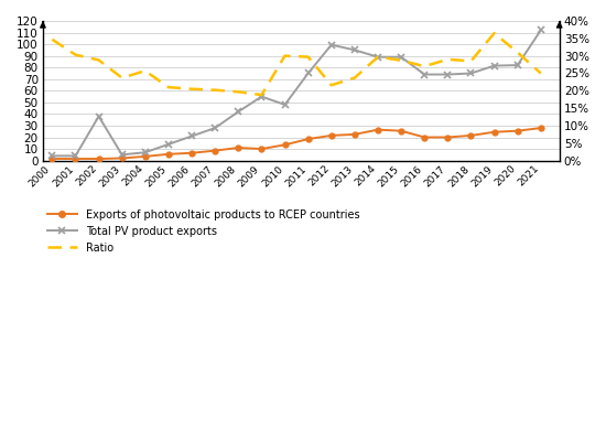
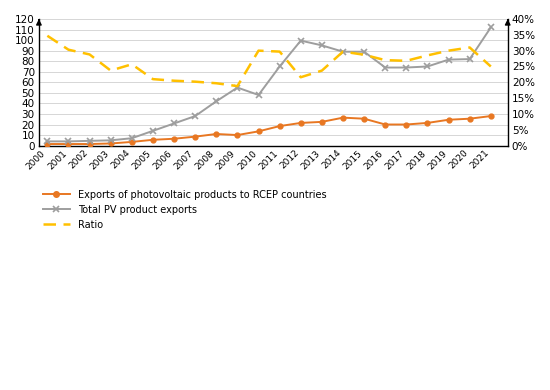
Total PV product exports/2002: 38 -> 4
Ratio/2017: 29.0% -> 26.8%
Ratio/2019: 36.5% -> 30.0%
